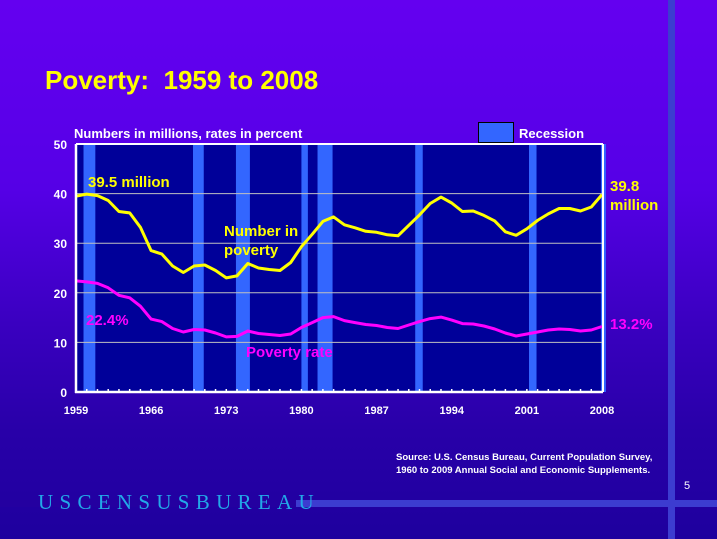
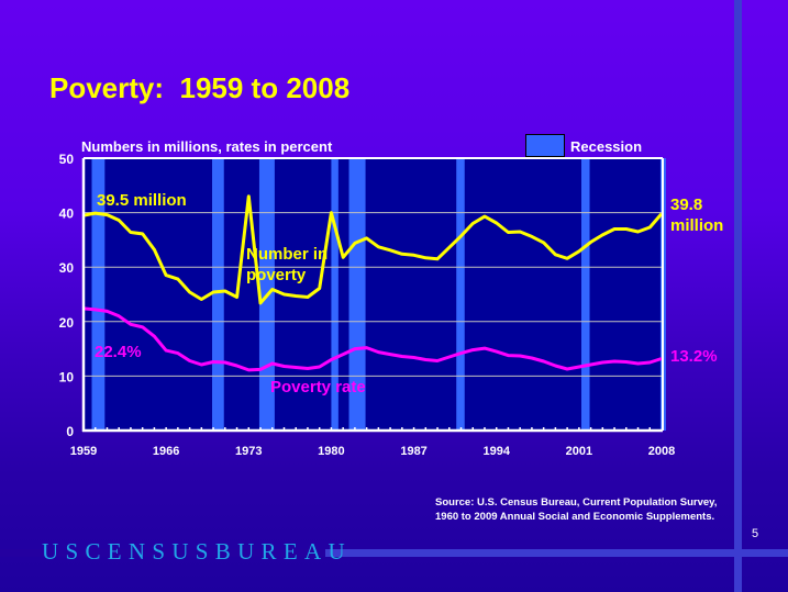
Number in poverty/1973: 23 -> 43
Number in poverty/1980: 29 -> 40
